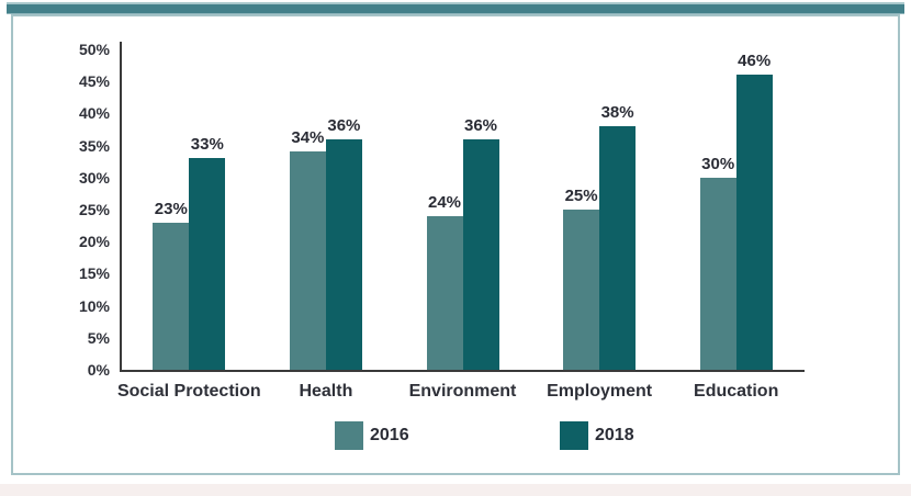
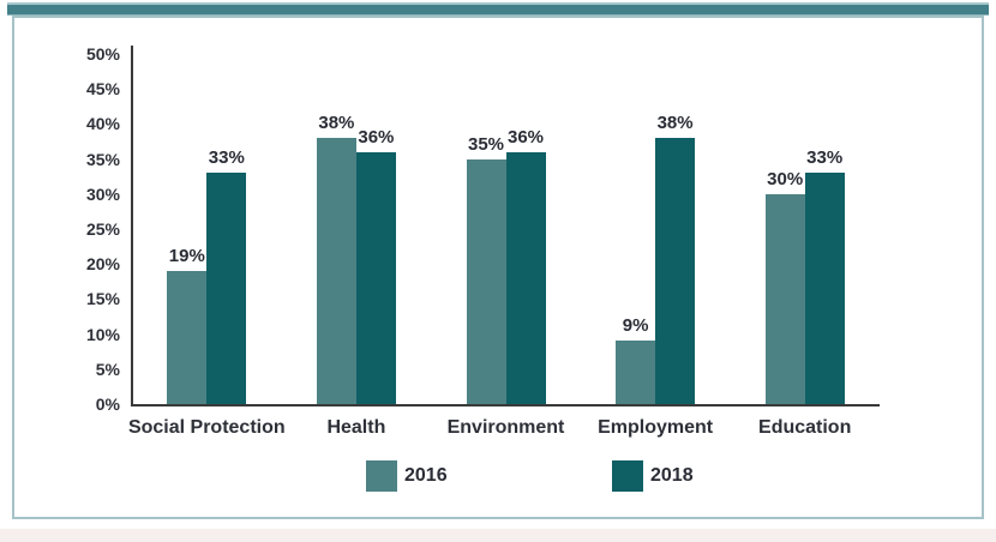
2016/Social Protection: 23% -> 19%
2016/Health: 34% -> 38%
2016/Environment: 24% -> 35%
2016/Employment: 25% -> 9%
2018/Education: 46% -> 33%
